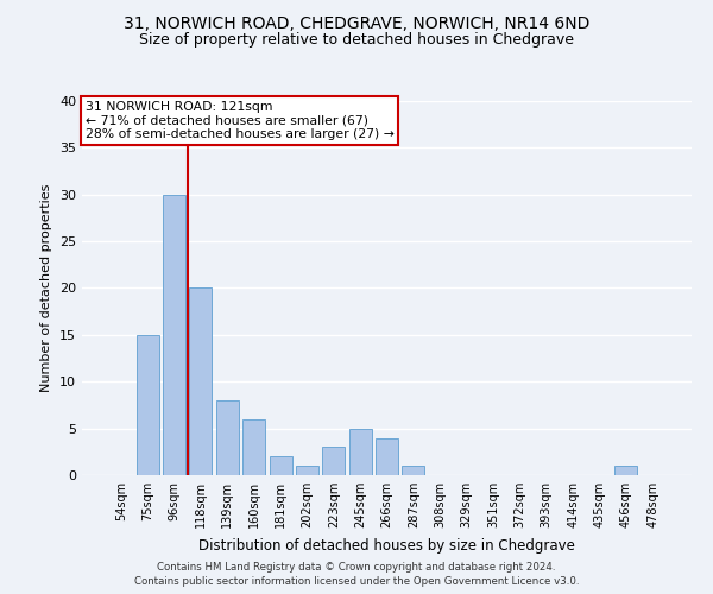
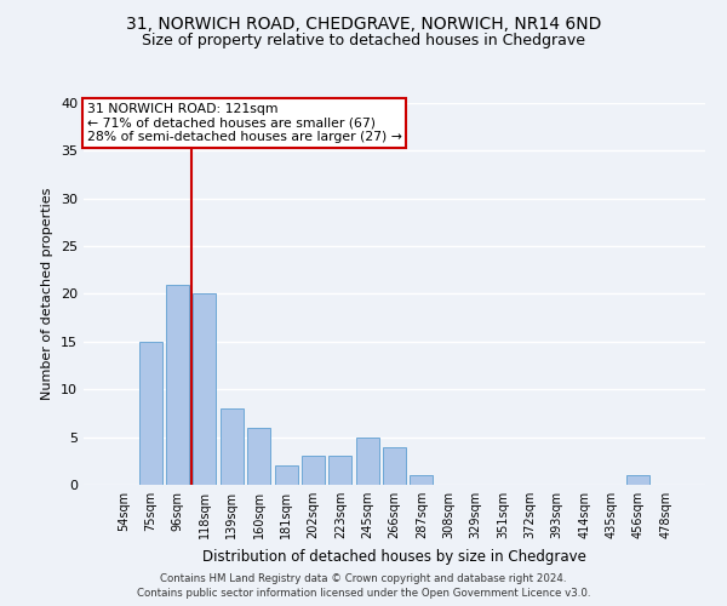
96sqm: 30 -> 21
202sqm: 1 -> 3
